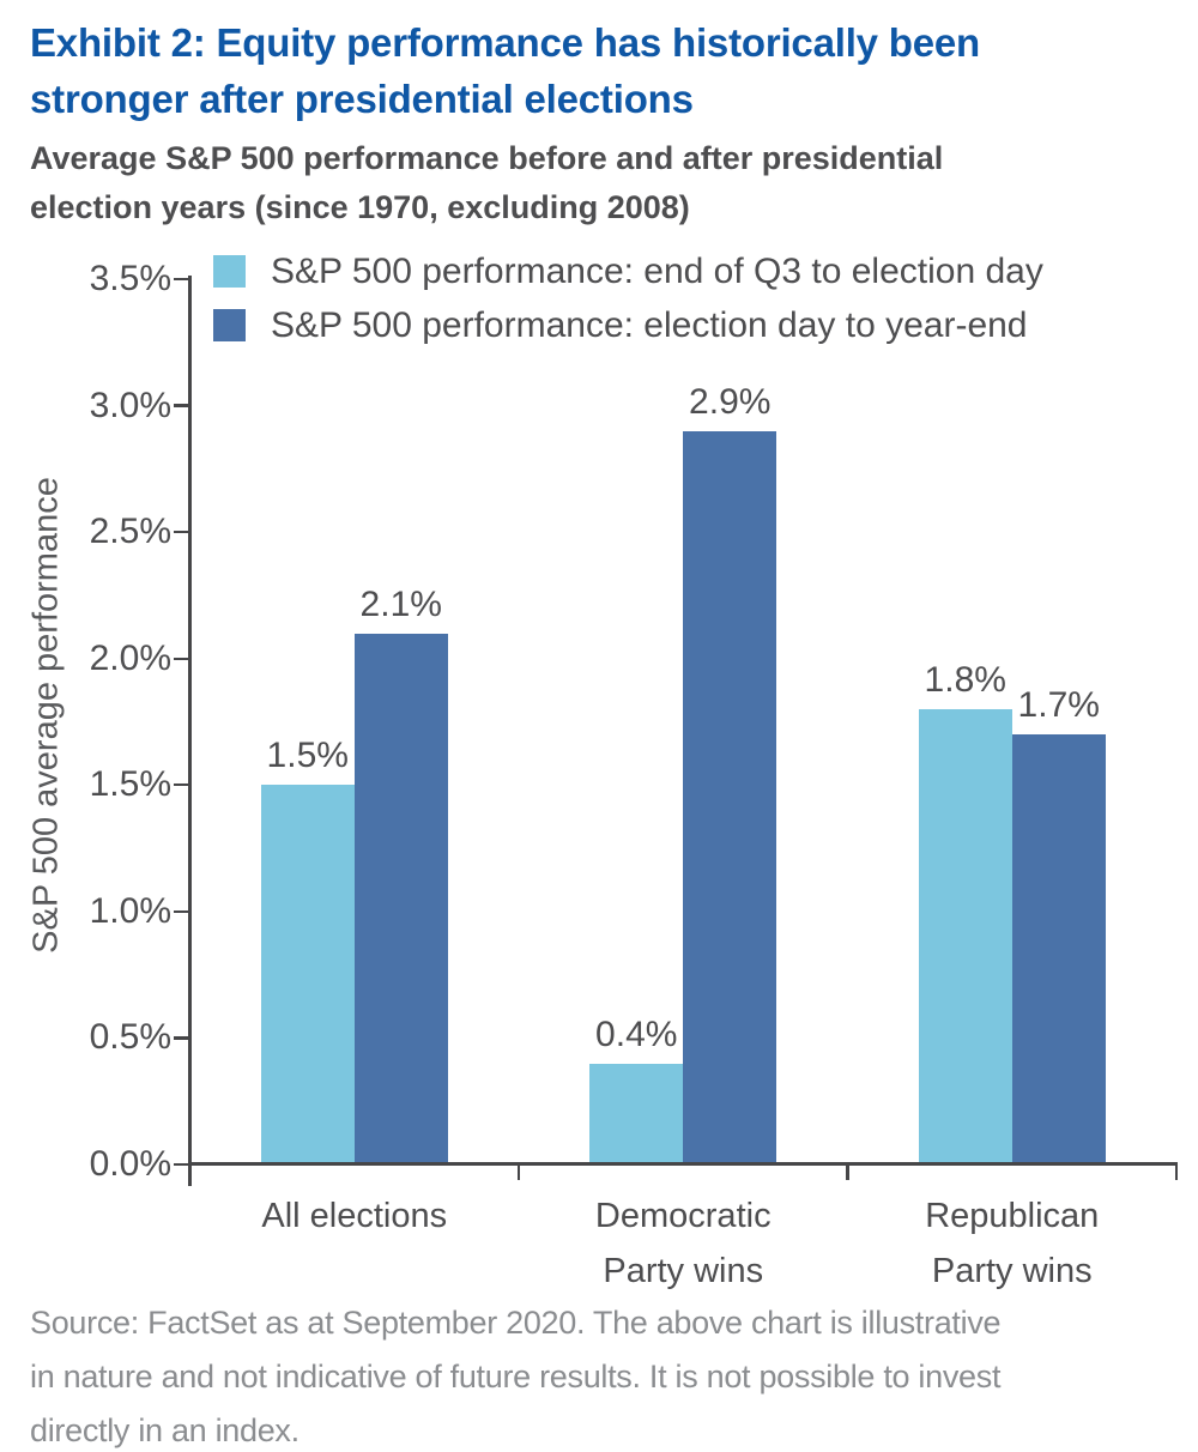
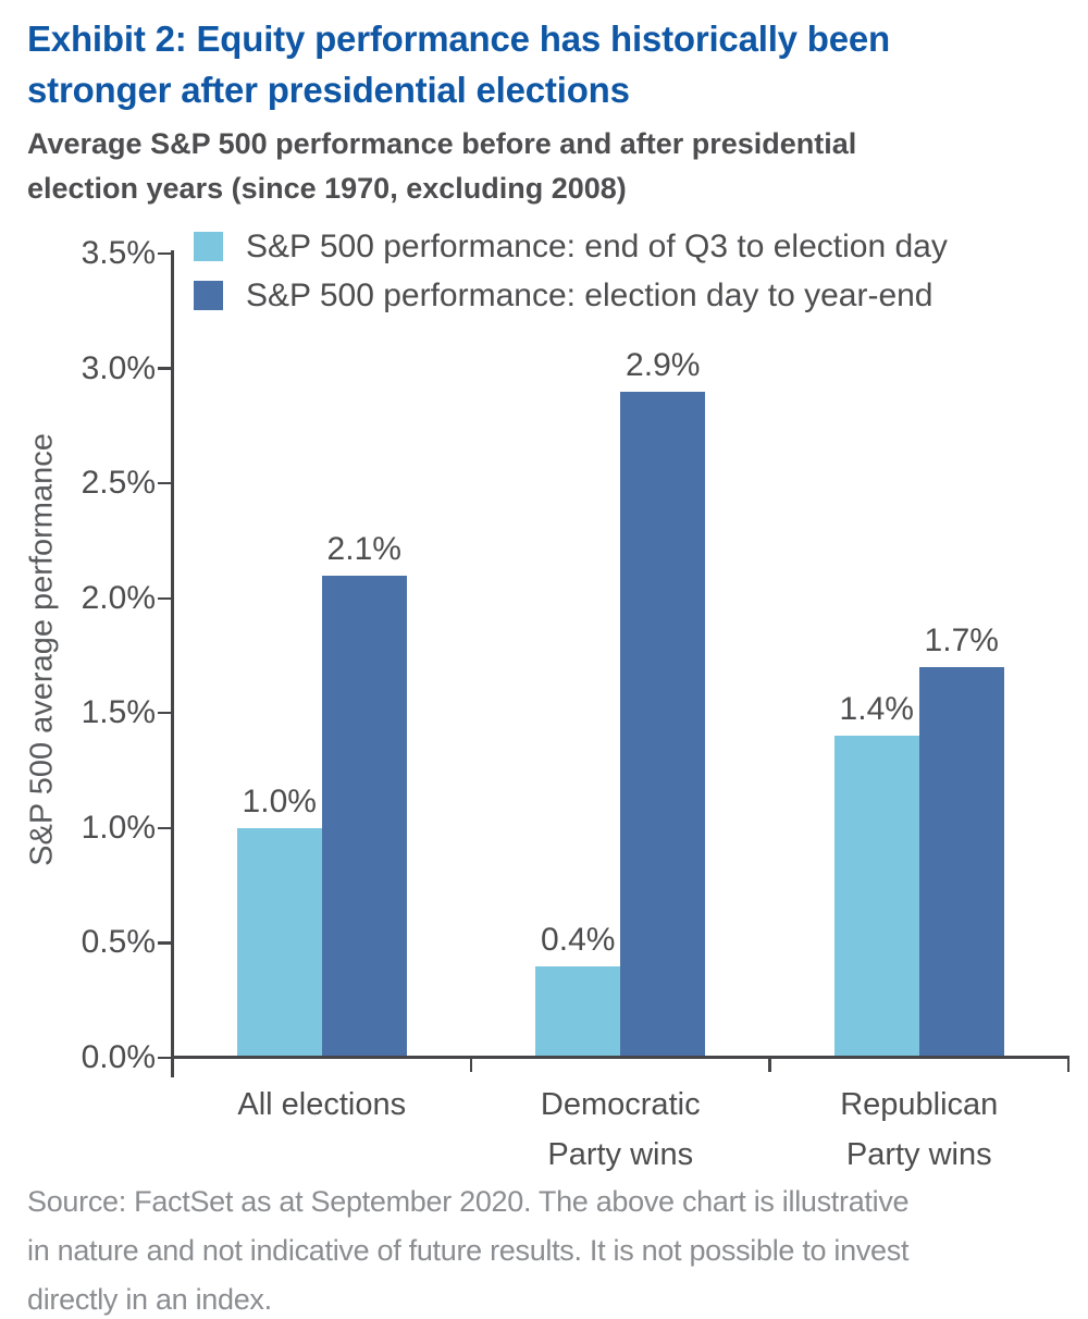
S&P 500 performance: end of Q3 to election day/All elections: 1.5% -> 1.0%
S&P 500 performance: end of Q3 to election day/Republican Party wins: 1.8% -> 1.4%
